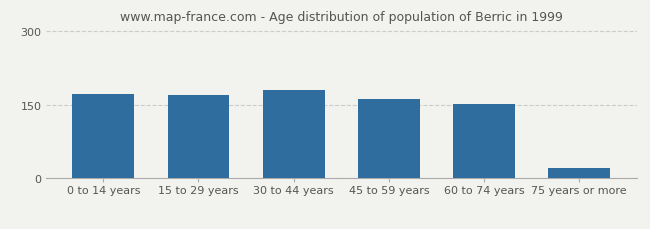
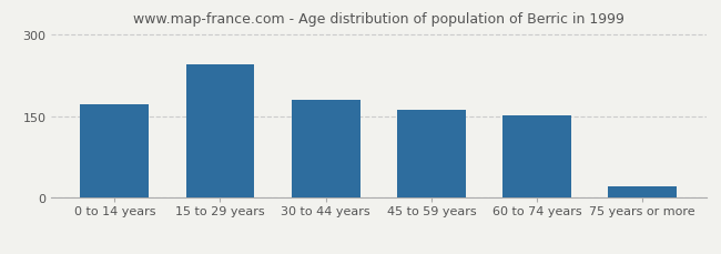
15 to 29 years: 170 -> 245
